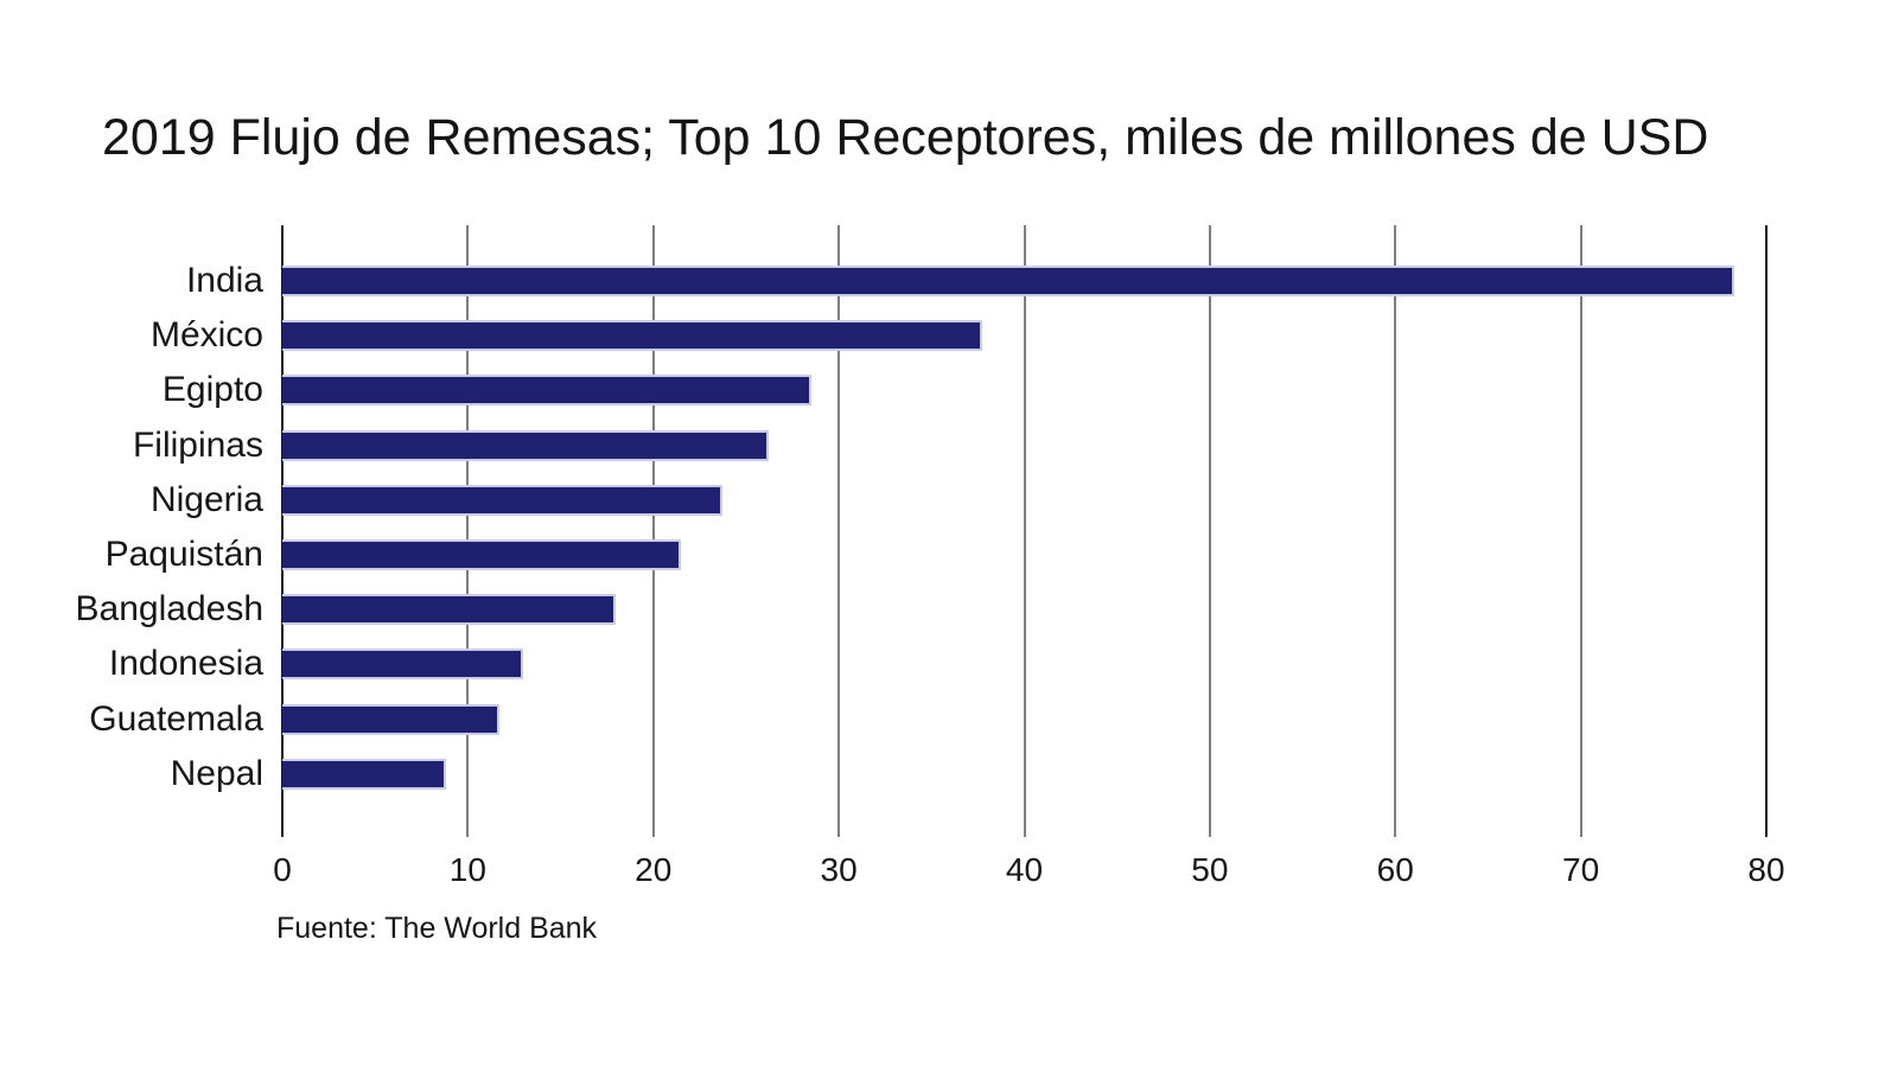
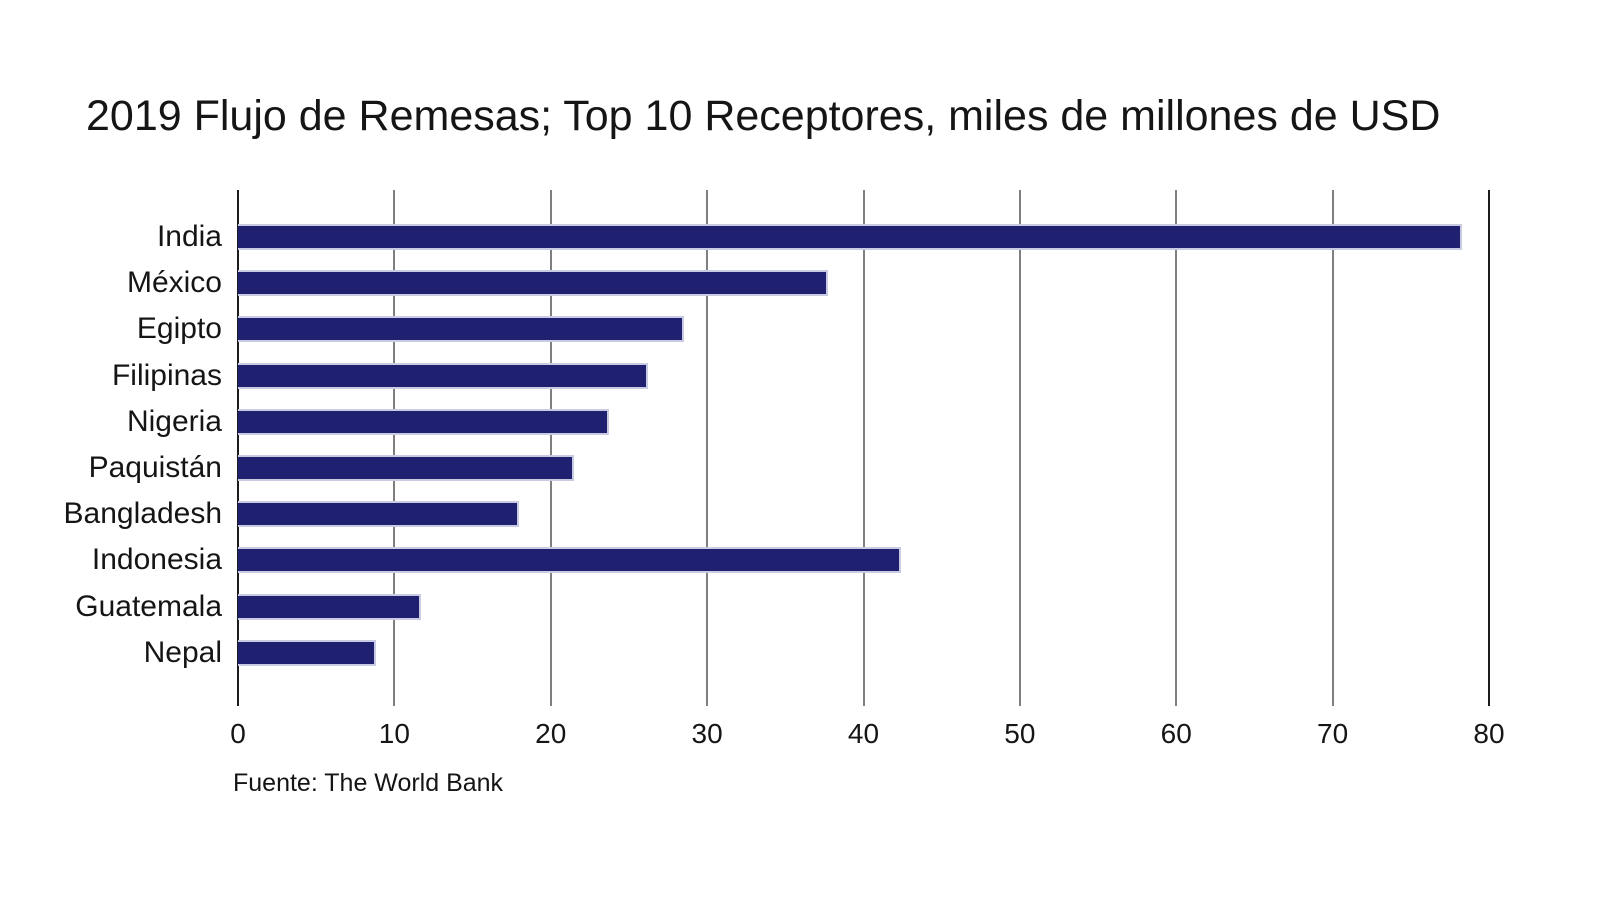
Indonesia: 13.0 -> 42.4
